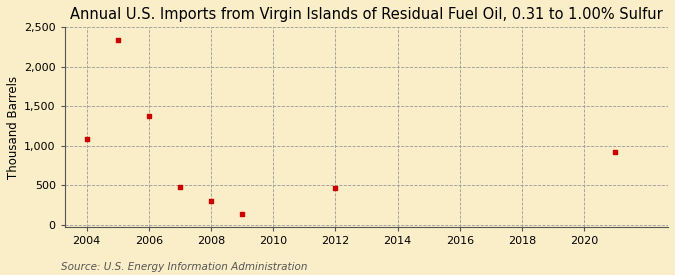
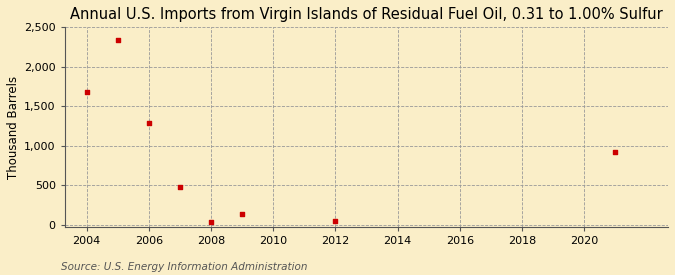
2004: 1,080 -> 1,680
2006: 1,380 -> 1,290
2008: 300 -> 30
2012: 460 -> 50
